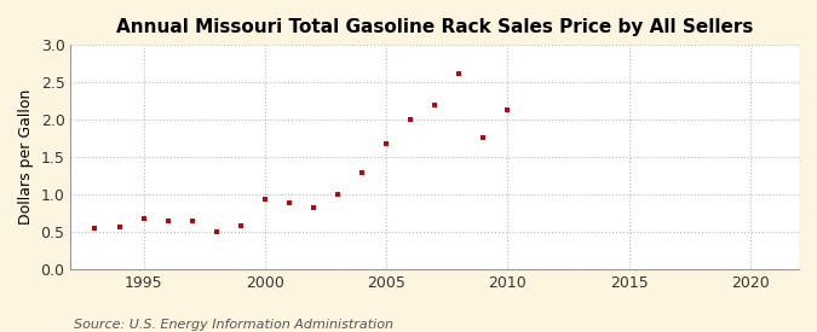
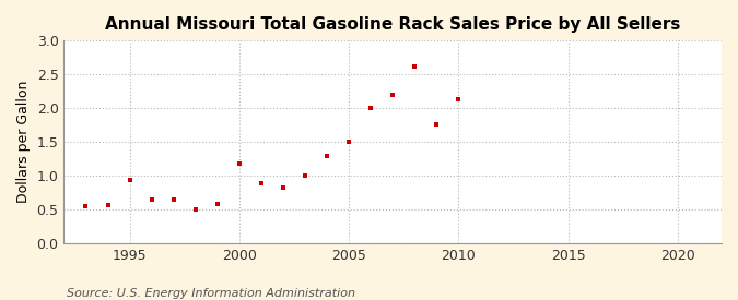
1995: 0.67 -> 0.94
2000: 0.93 -> 1.18
2005: 1.67 -> 1.50
